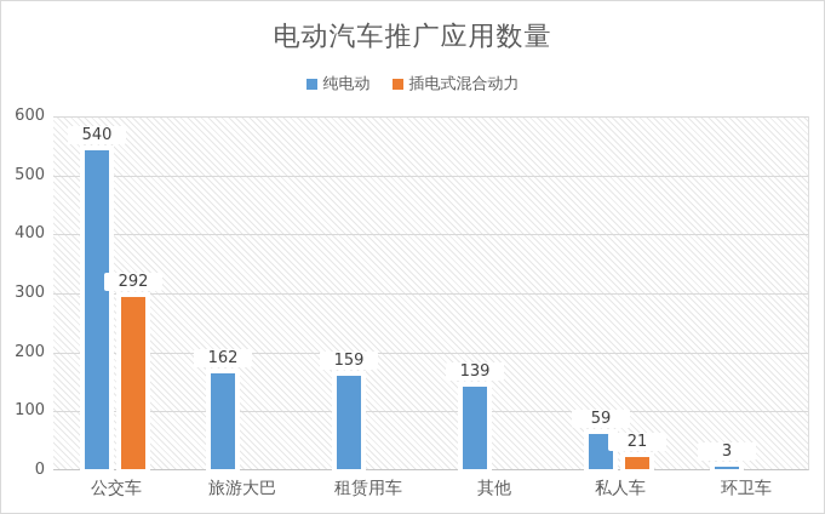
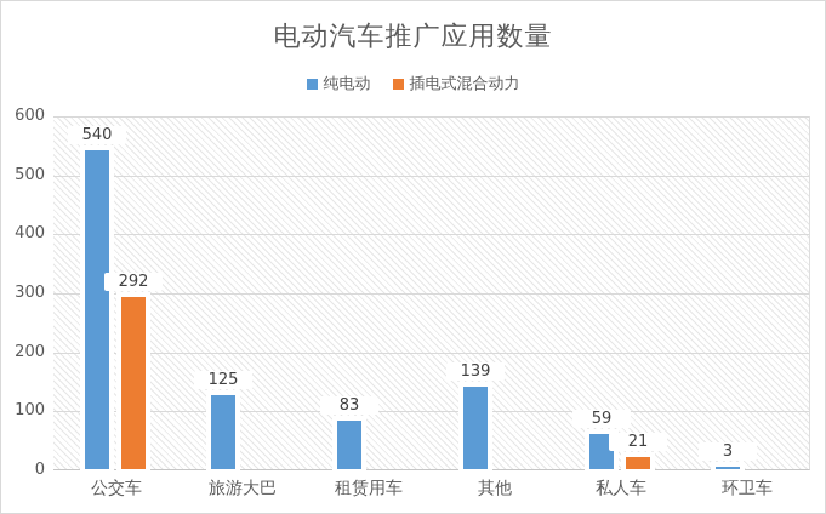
纯电动/旅游大巴: 162 -> 125
纯电动/租赁用车: 159 -> 83
